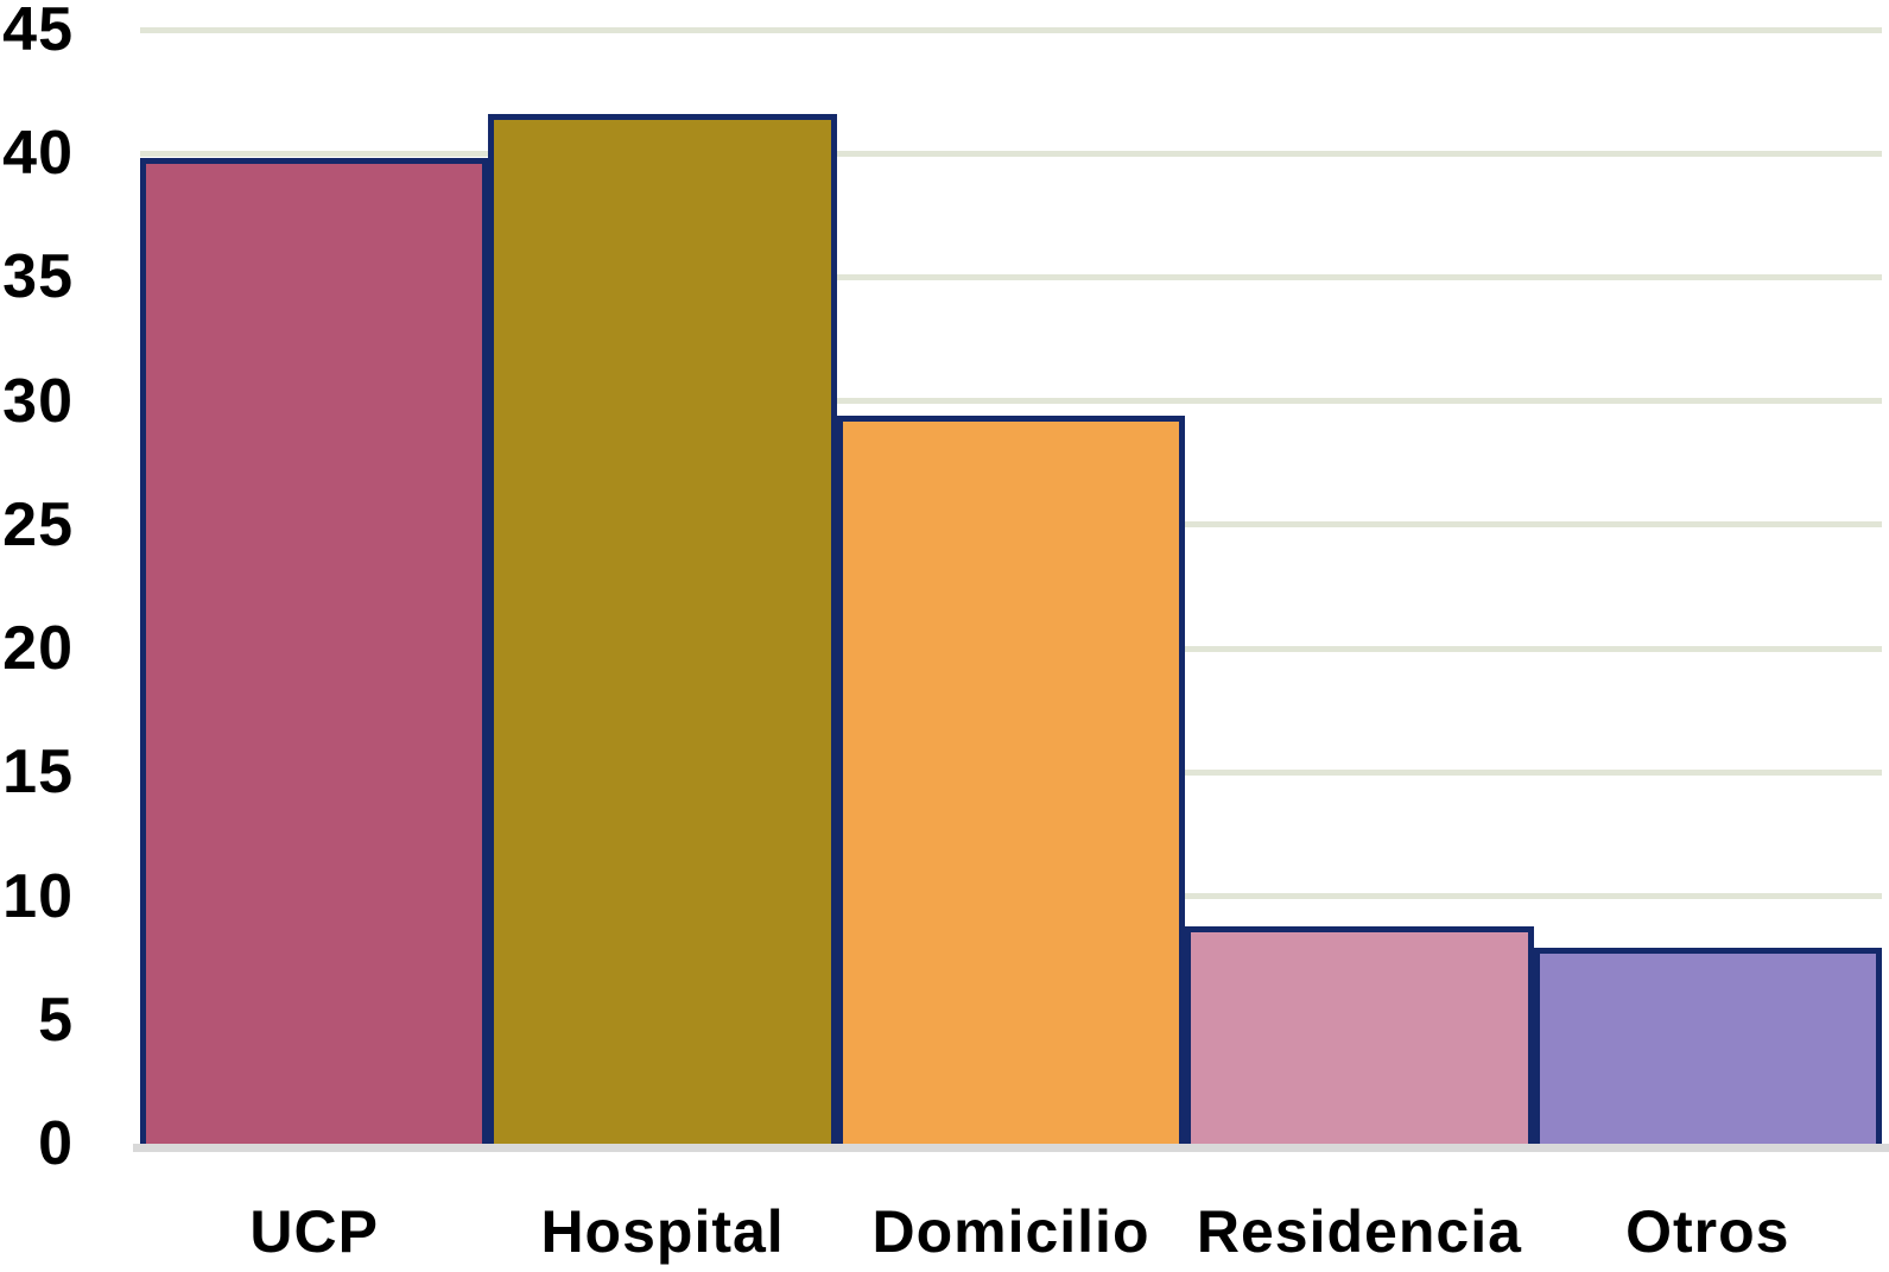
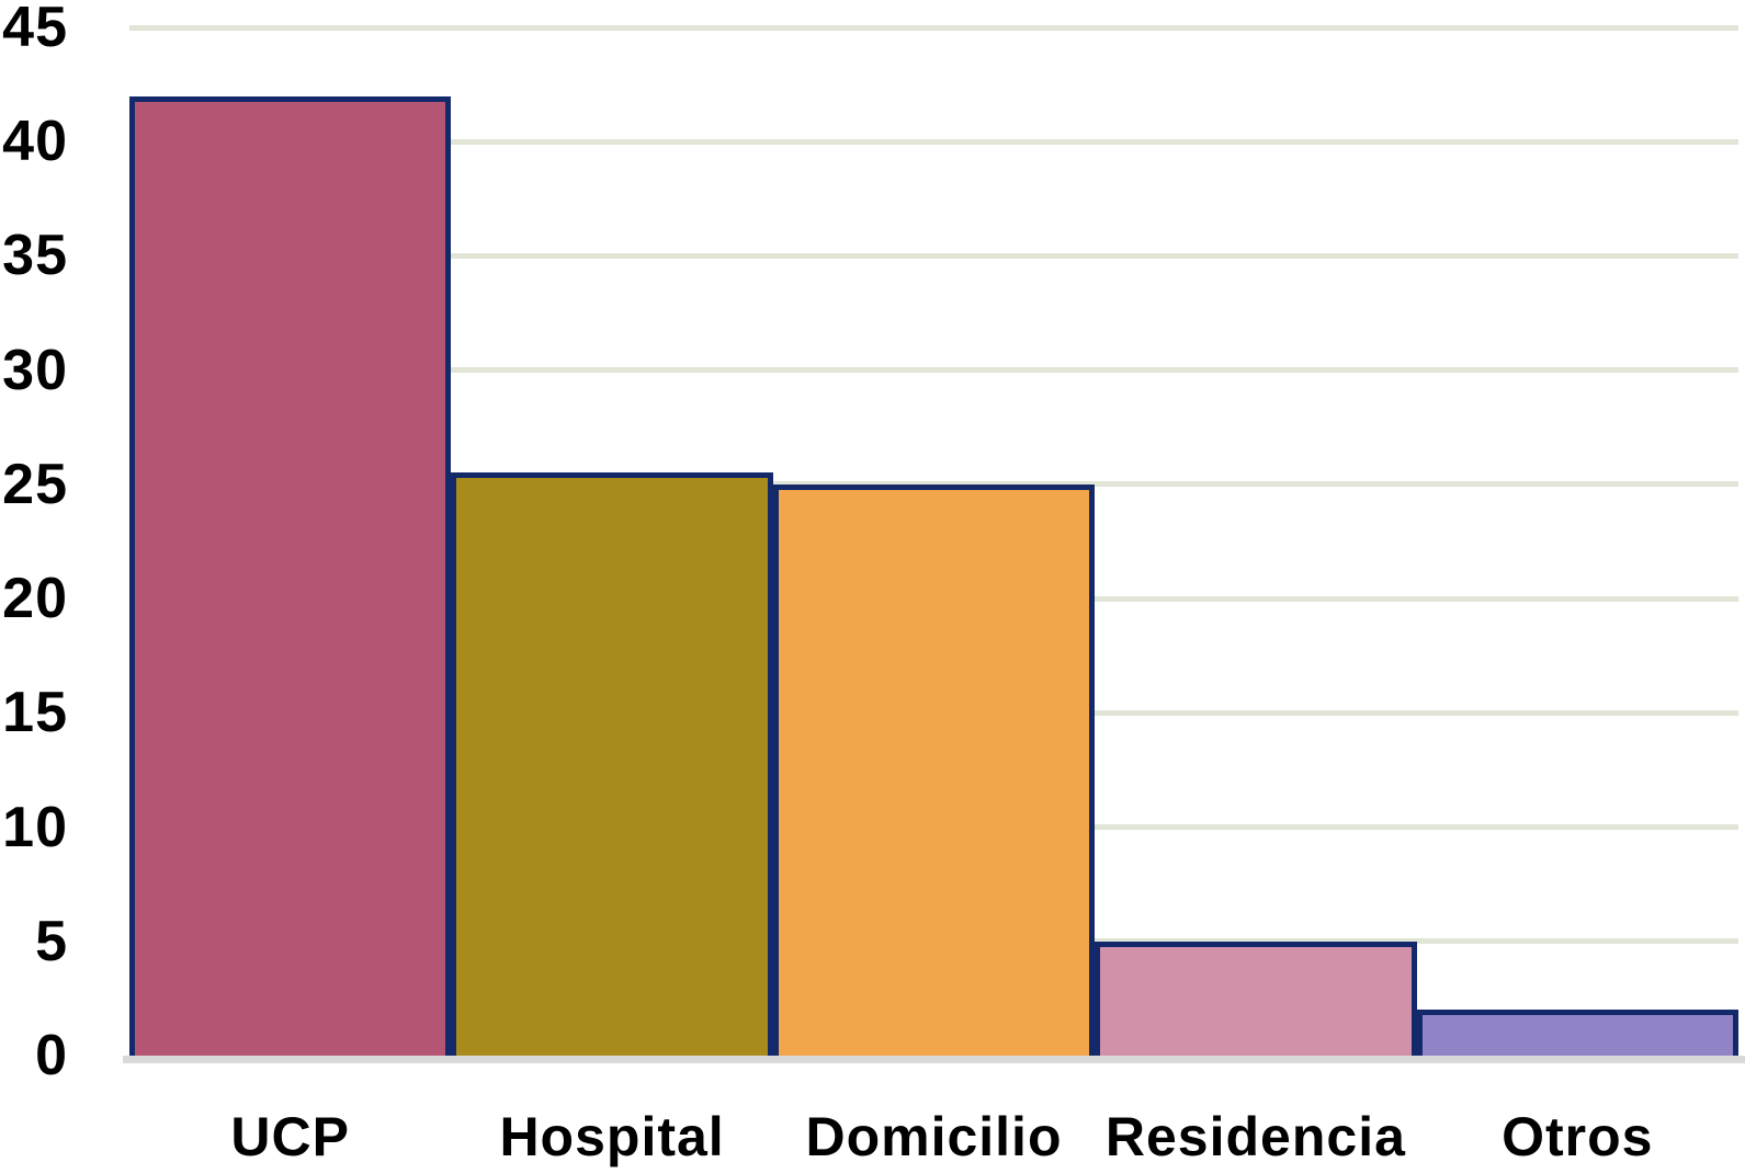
UCP: 39.8 -> 42.0
Hospital: 41.6 -> 25.5
Domicilio: 29.4 -> 25.0
Residencia: 8.8 -> 5.0
Otros: 7.9 -> 2.0
